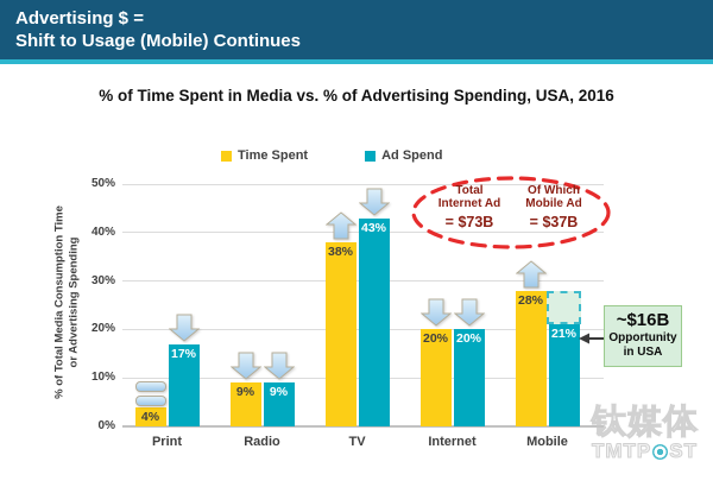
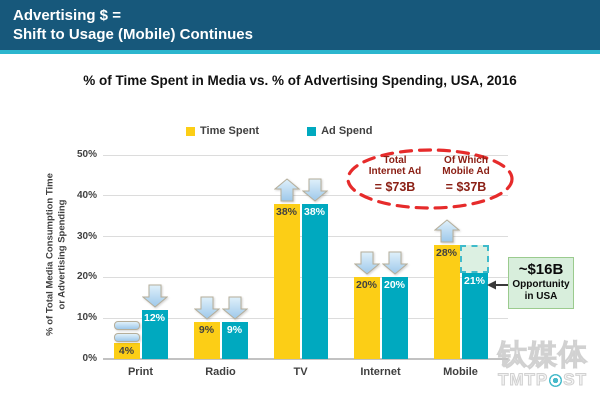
Ad Spend/Print: 17% -> 12%
Ad Spend/TV: 43% -> 38%
